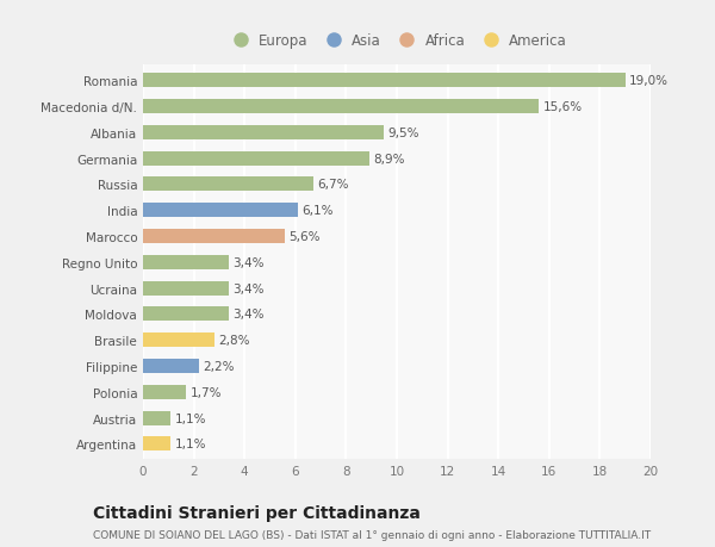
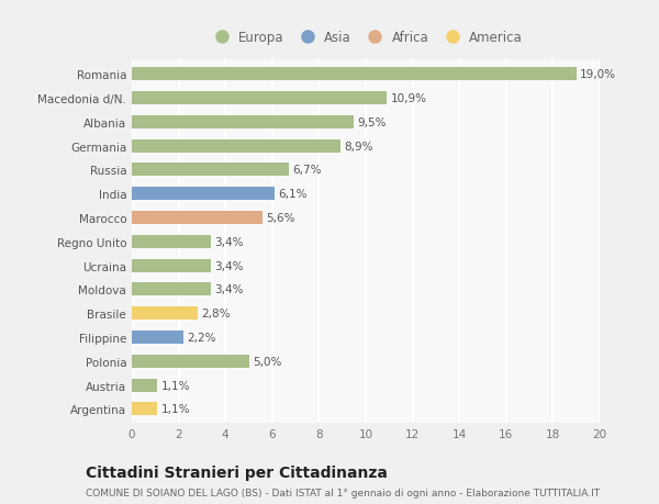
Macedonia d/N.: 15,6% -> 10,9%
Polonia: 1,7% -> 5,0%
